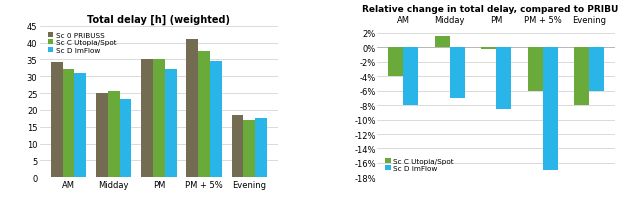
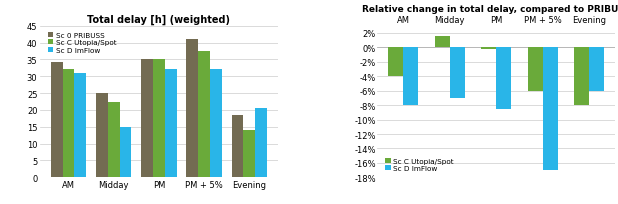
Total delay [h] (weighted)/Sc C Utopia/Spot/Midday: 25.5 -> 22.5
Total delay [h] (weighted)/Sc D ImFlow/Midday: 23.2 -> 15.0
Total delay [h] (weighted)/Sc D ImFlow/PM + 5%: 34.5 -> 32.0
Total delay [h] (weighted)/Sc C Utopia/Spot/Evening: 17.0 -> 14.0
Total delay [h] (weighted)/Sc D ImFlow/Evening: 17.6 -> 20.5
